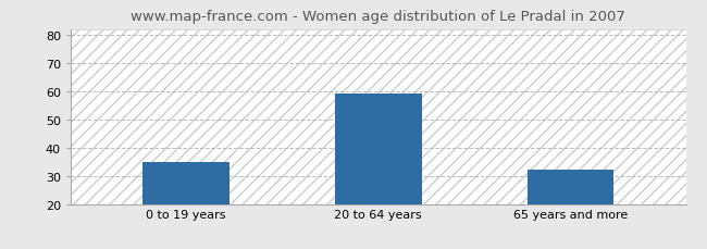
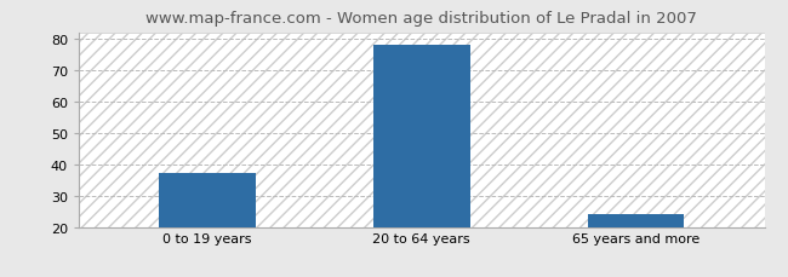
0 to 19 years: 35 -> 37
20 to 64 years: 59 -> 78
65 years and more: 32 -> 24
